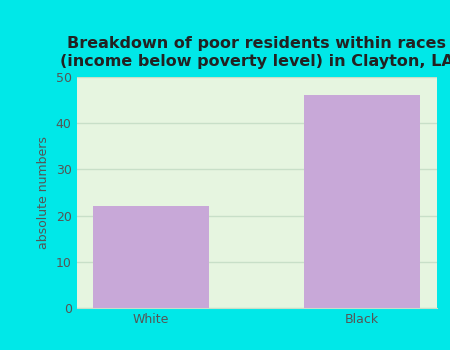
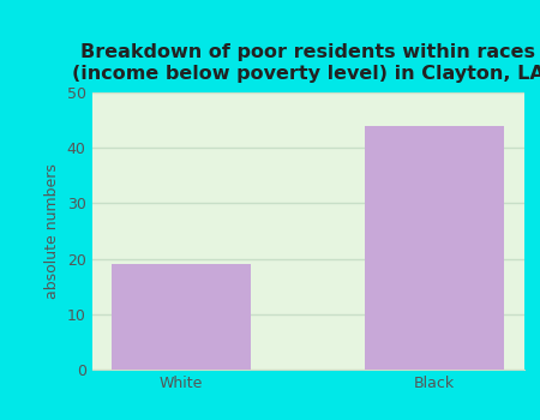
White: 22 -> 19
Black: 46 -> 44
